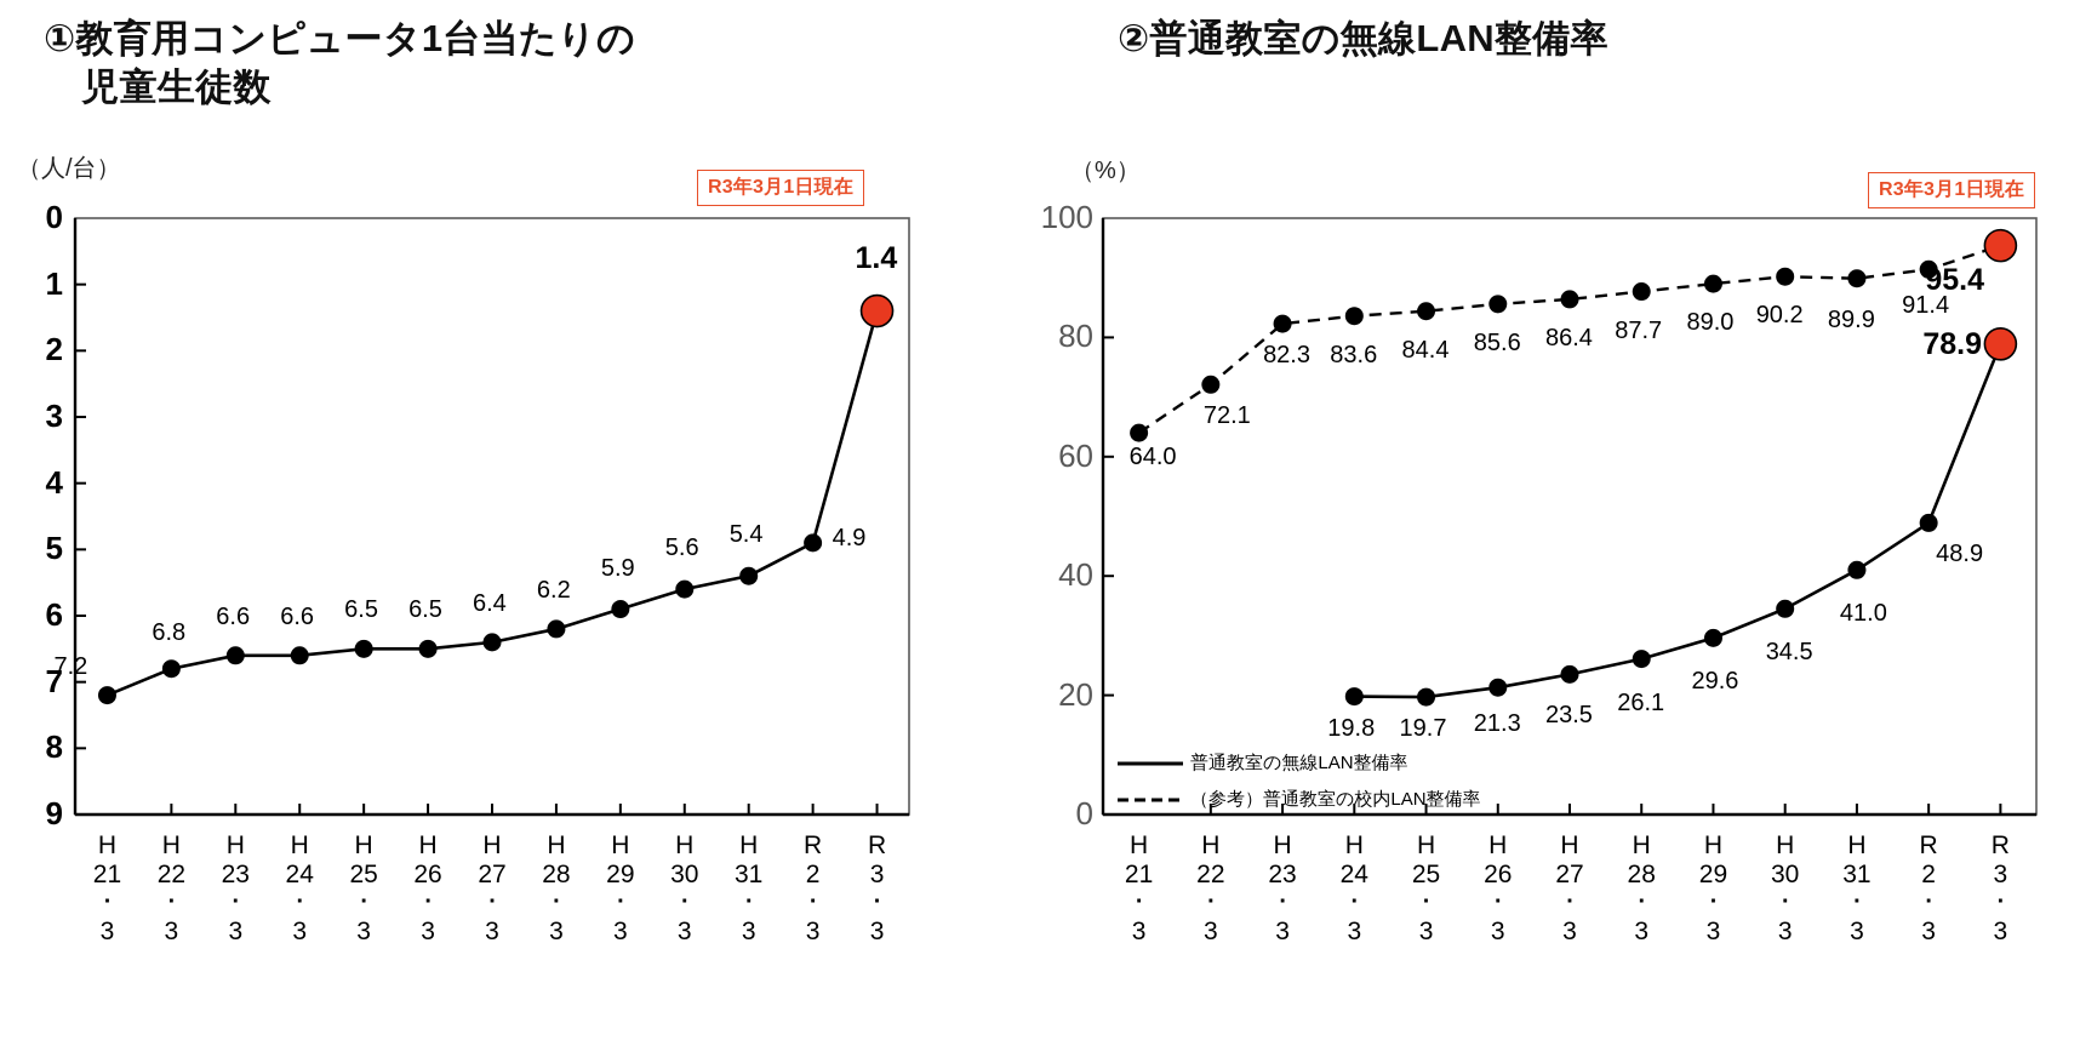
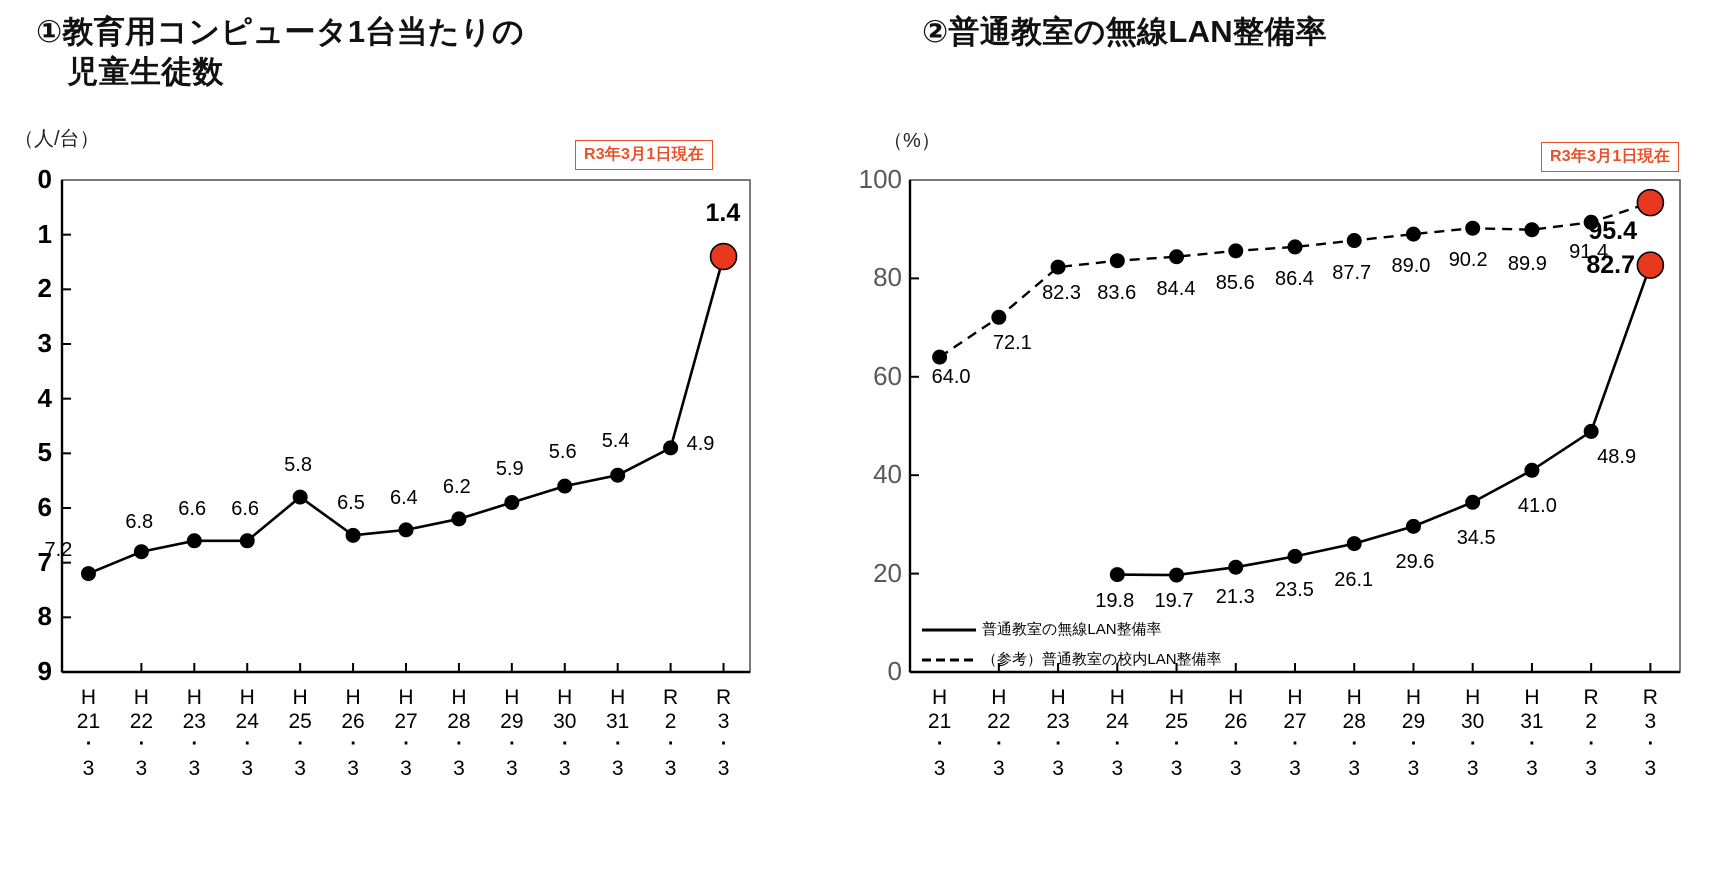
①教育用コンピュータ1台当たりの児童生徒数/H 25 ･ 3: 6.5 -> 5.8
②普通教室の無線LAN整備率/普通教室の無線LAN整備率/R 3 ･ 3: 78.9 -> 82.7
